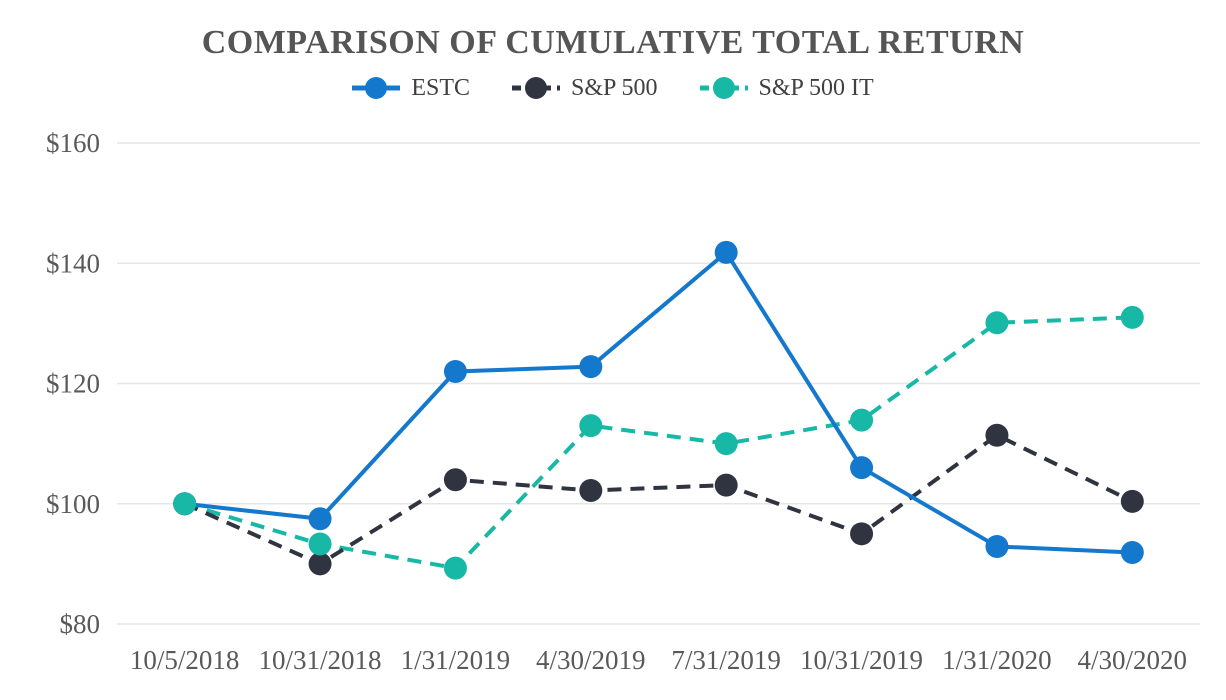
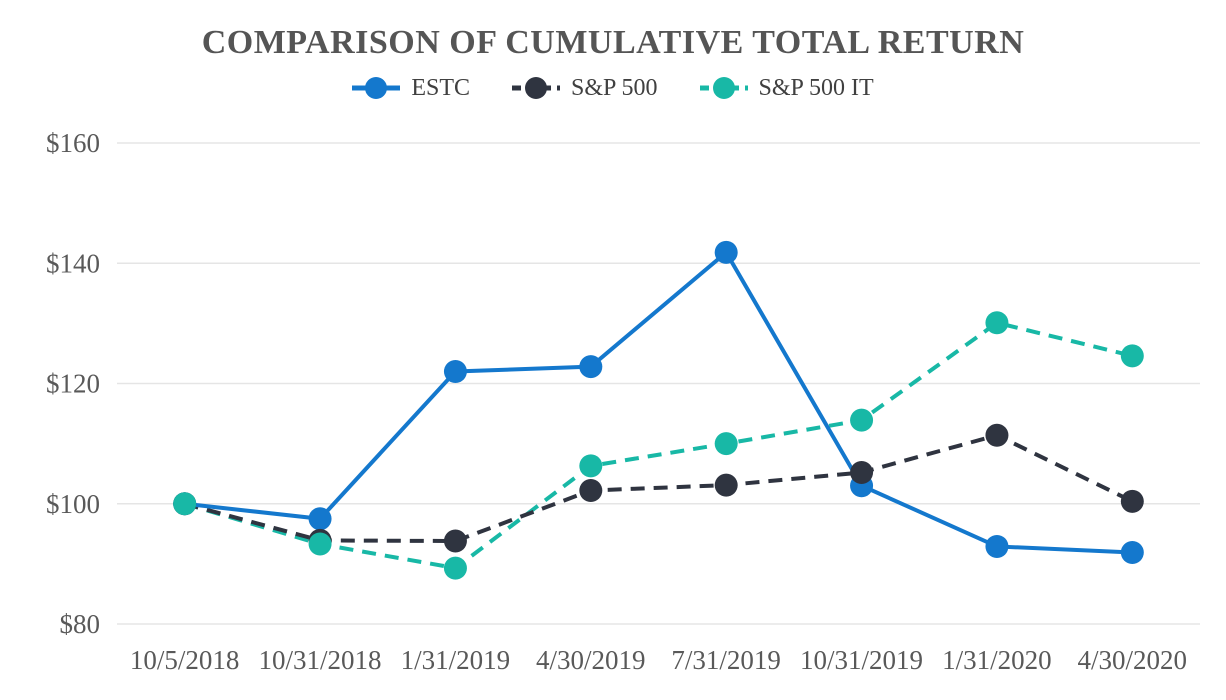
S&P 500/10/31/2018: $90 -> $94
S&P 500/1/31/2019: $104 -> $94
S&P 500 IT/4/30/2019: $113 -> $106
ESTC/10/31/2019: $106 -> $103
S&P 500/10/31/2019: $95 -> $105
S&P 500 IT/4/30/2020: $131 -> $125
